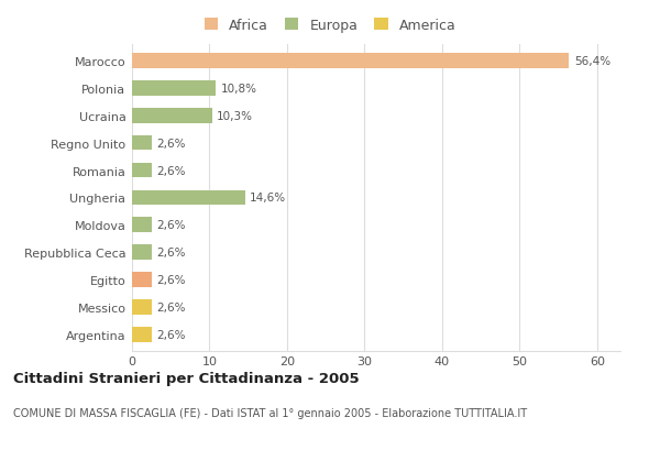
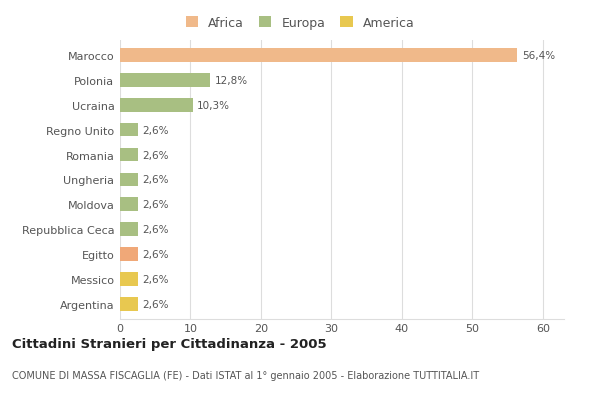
Polonia: 10,8% -> 12,8%
Ungheria: 14,6% -> 2,6%
